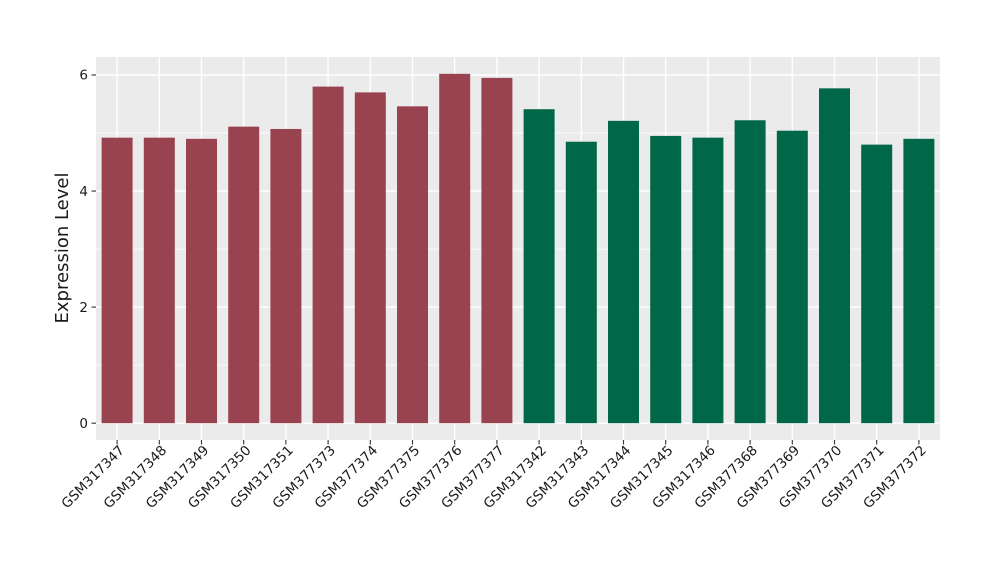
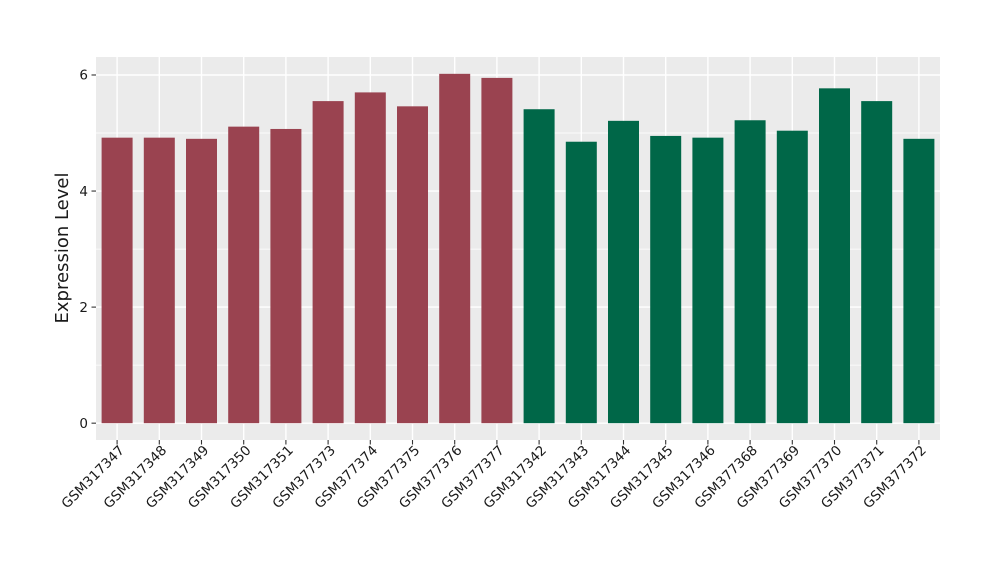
GSM377373: 5.8 -> 5.5
GSM377371: 4.8 -> 5.5
